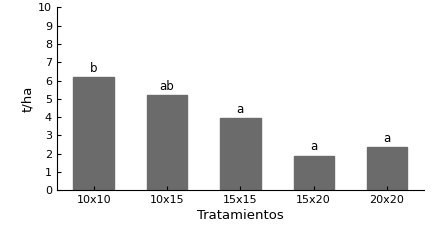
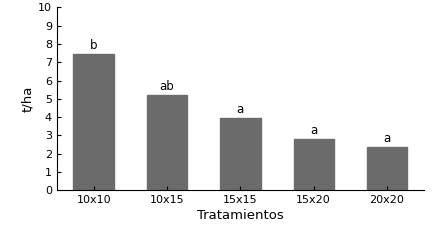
10x10: 6.2 -> 7.5
15x20: 1.9 -> 2.8
